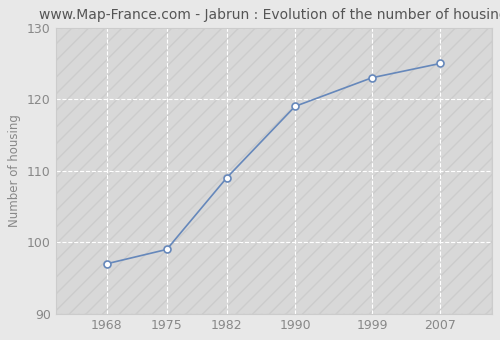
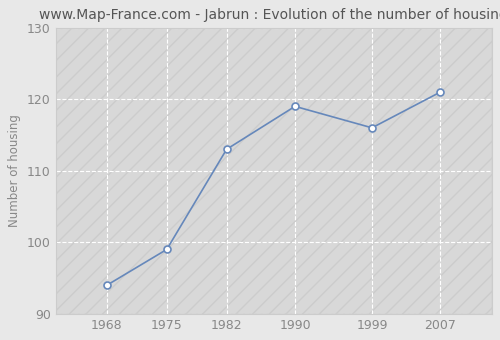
1968: 97 -> 94
1982: 109 -> 113
1999: 123 -> 116
2007: 125 -> 121
